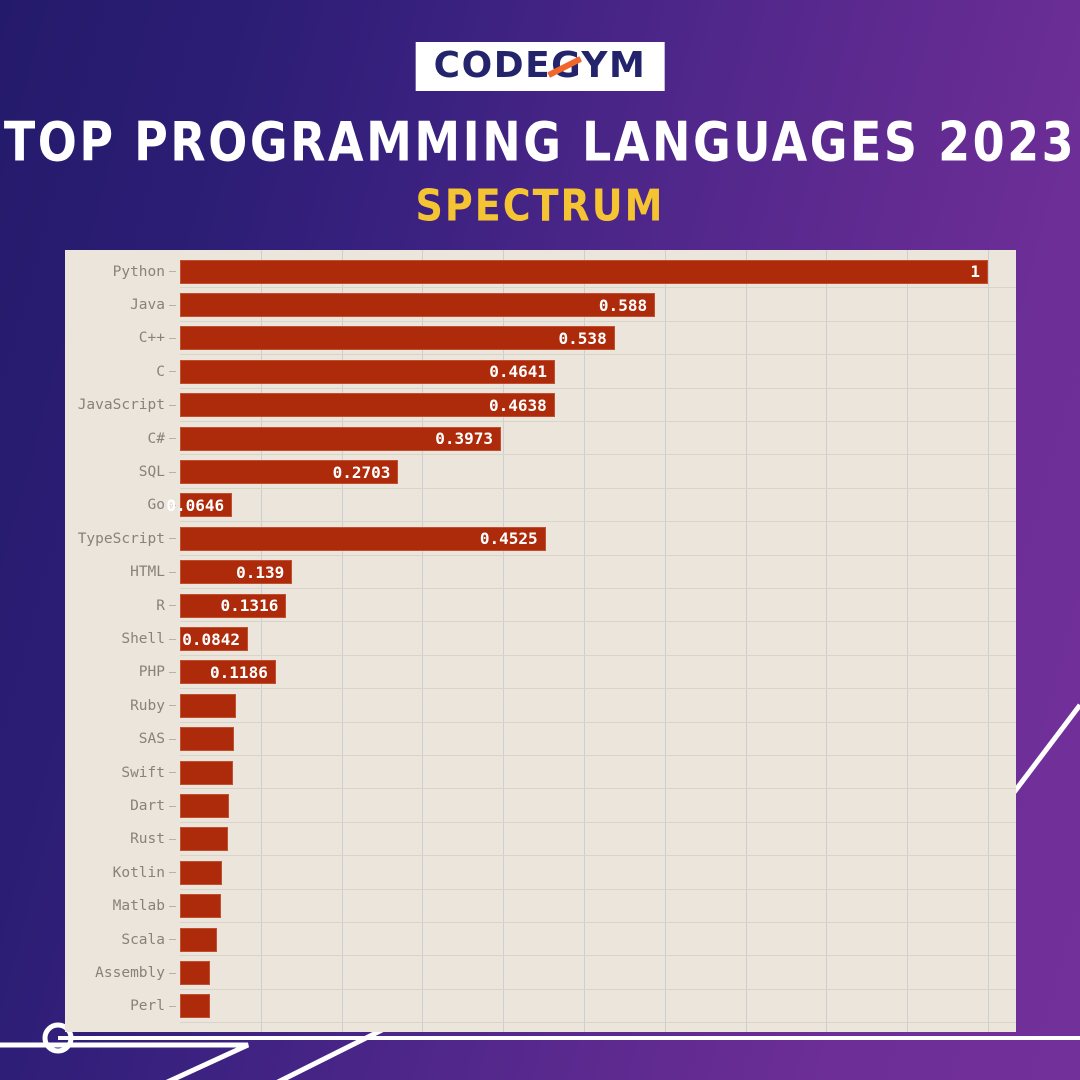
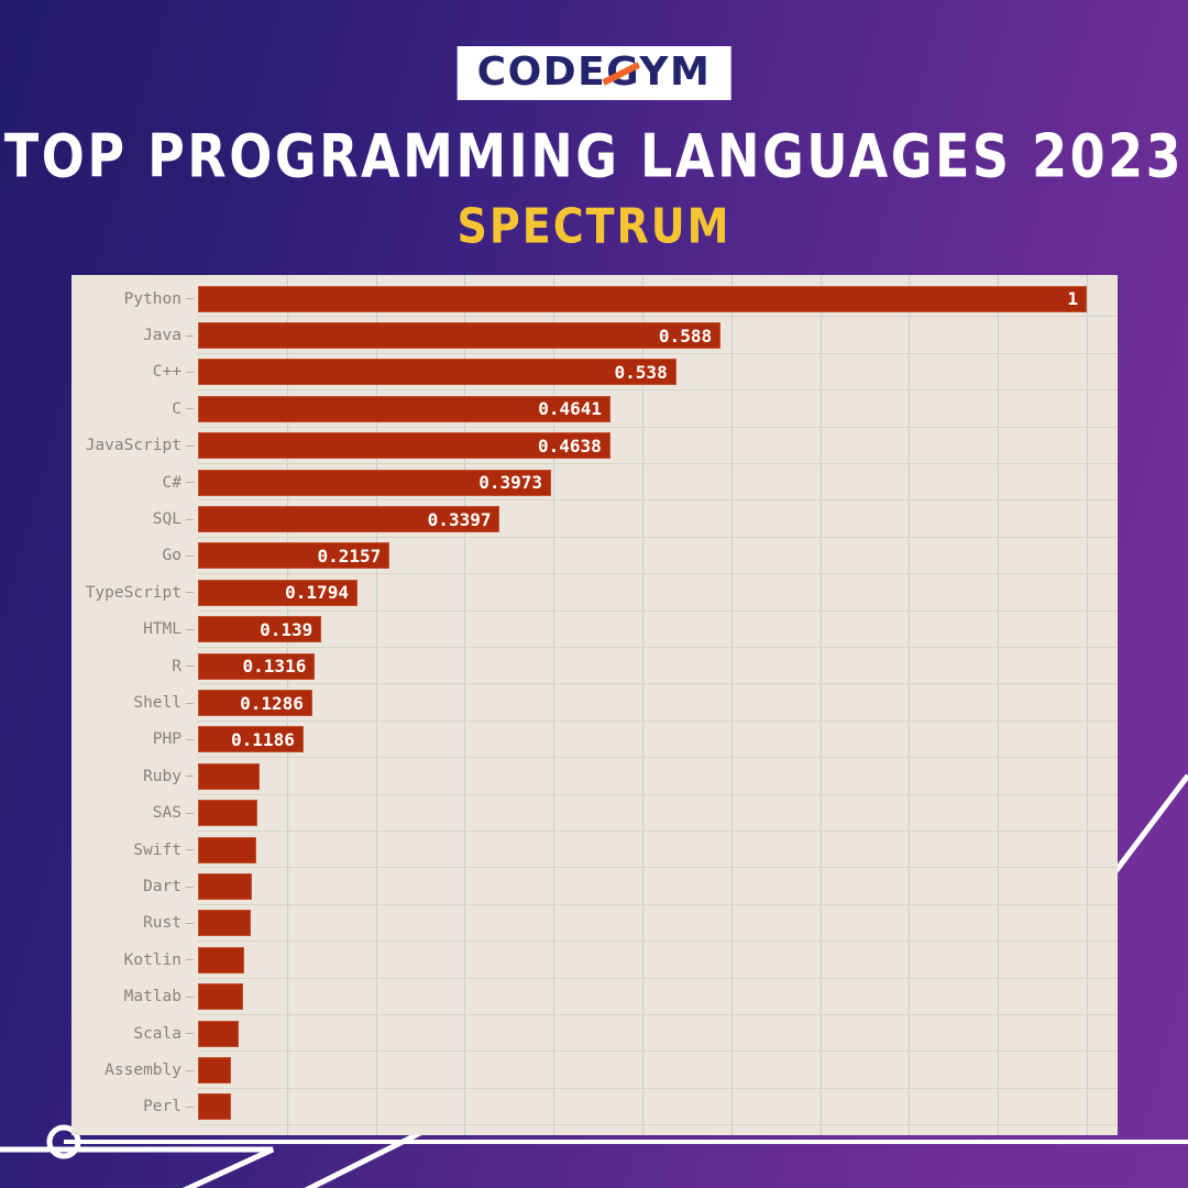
SQL: 0.2703 -> 0.3397
Go: 0.0646 -> 0.2157
TypeScript: 0.4525 -> 0.1794
Shell: 0.0842 -> 0.1286
